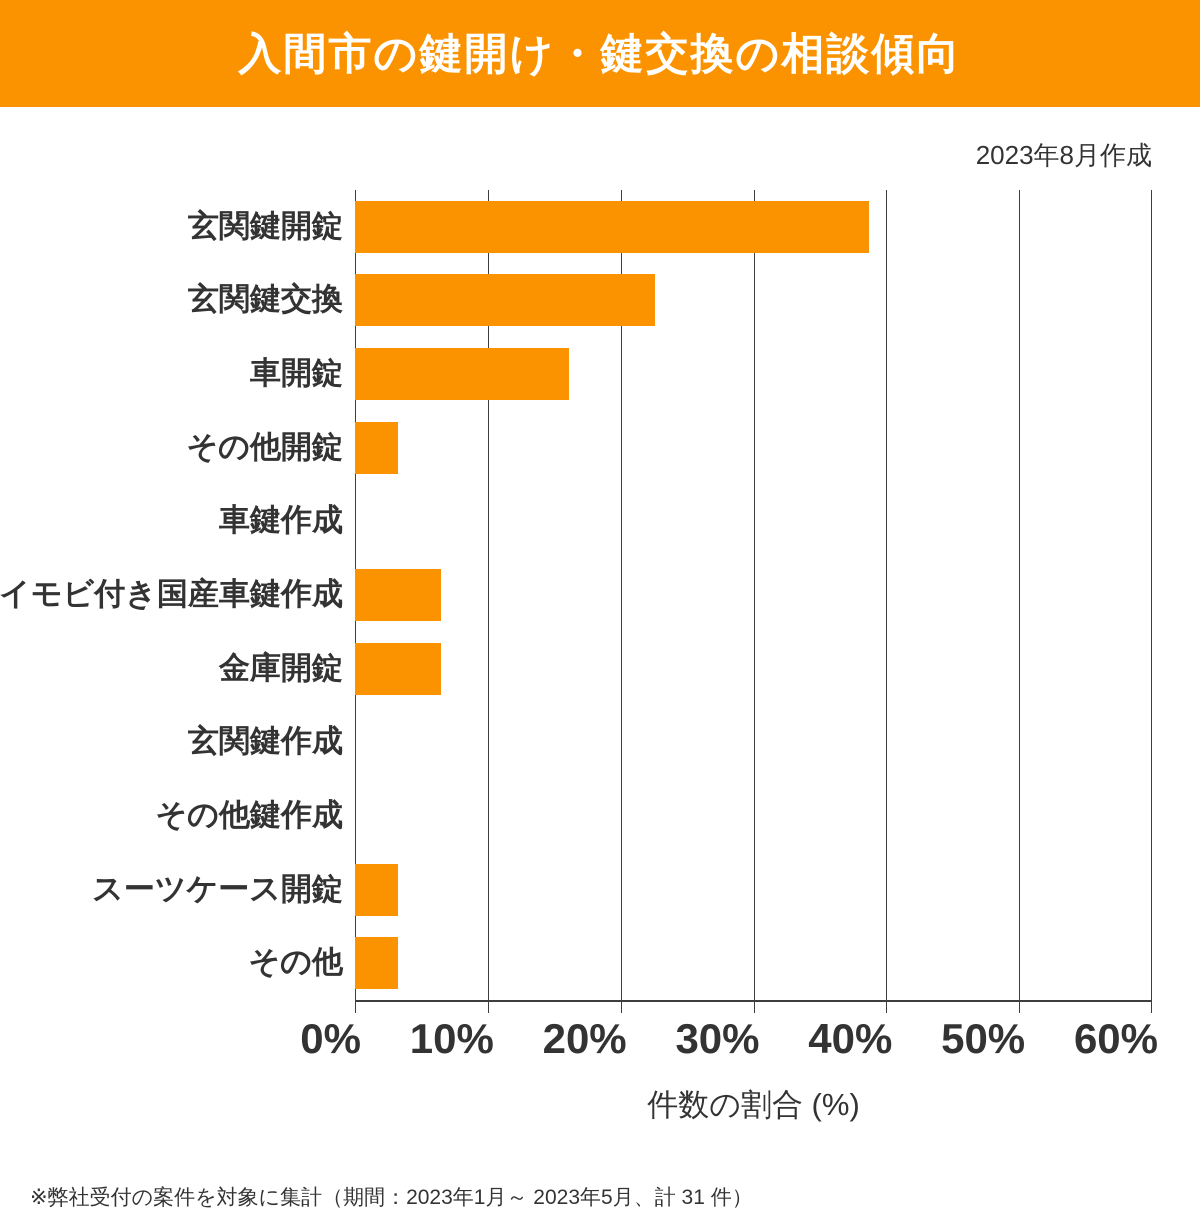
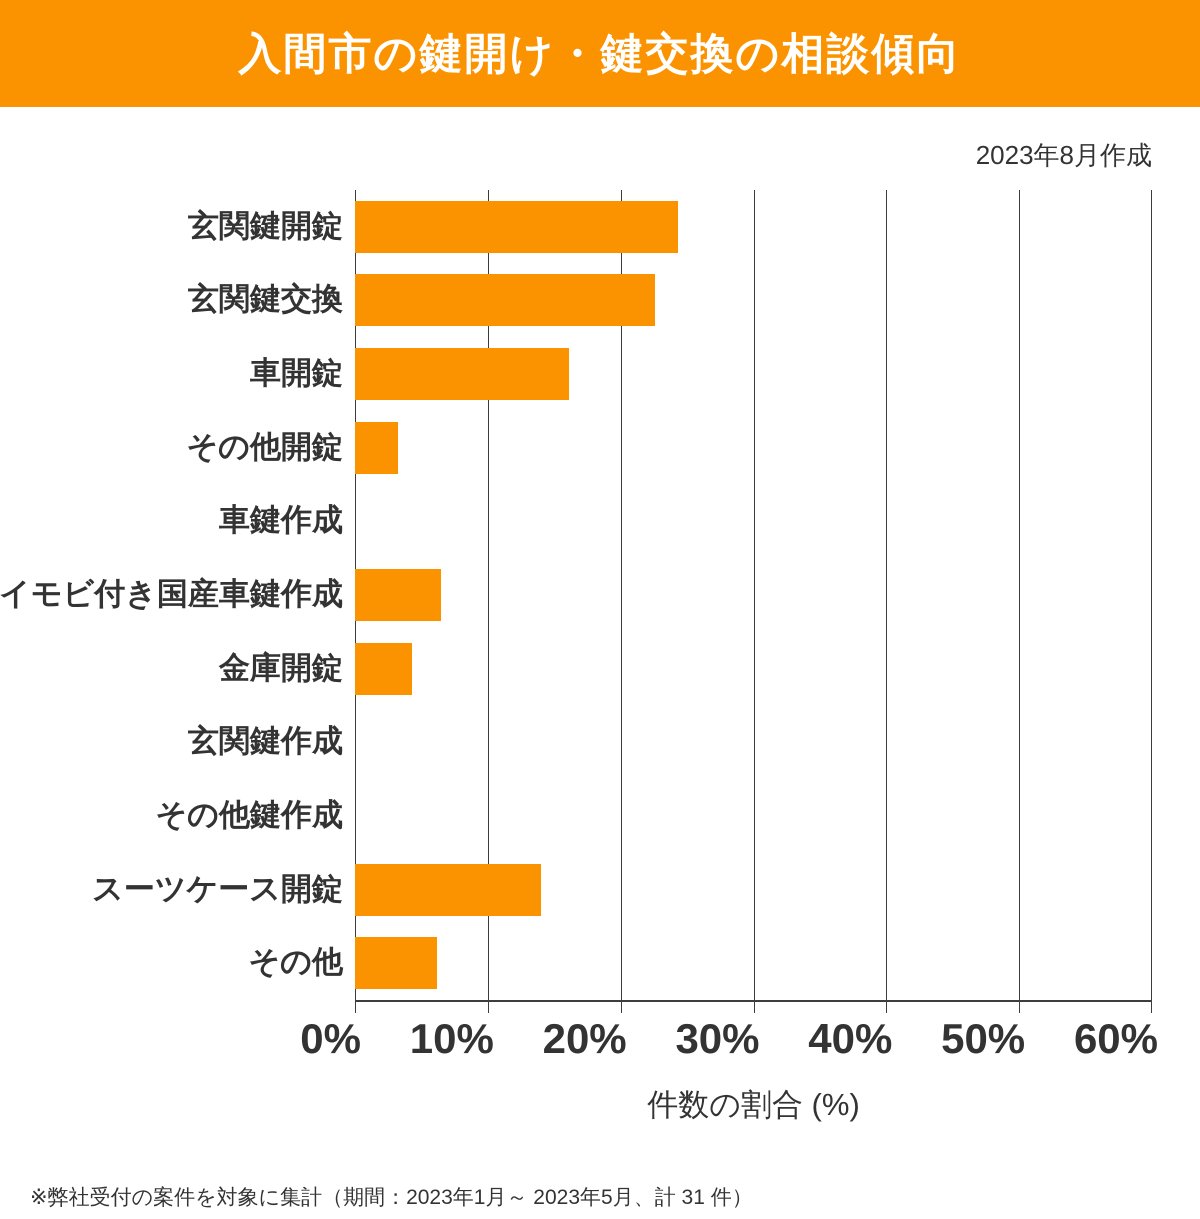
玄関鍵開錠: 38.7% -> 24.3%
金庫開錠: 6.5% -> 4.3%
スーツケース開錠: 3.2% -> 14.0%
その他: 3.2% -> 6.2%
